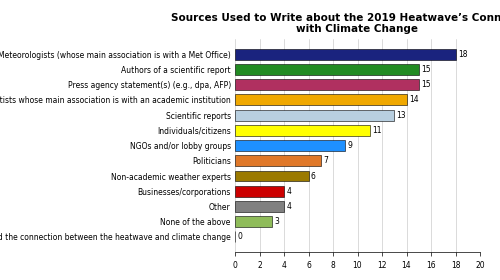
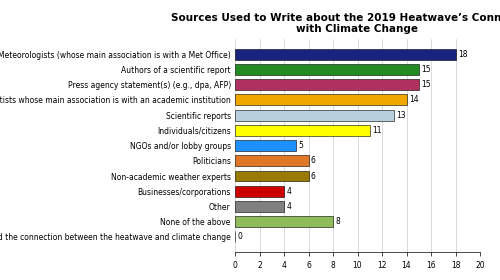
NGOs and/or lobby groups: 9 -> 5
Politicians: 7 -> 6
None of the above: 3 -> 8
